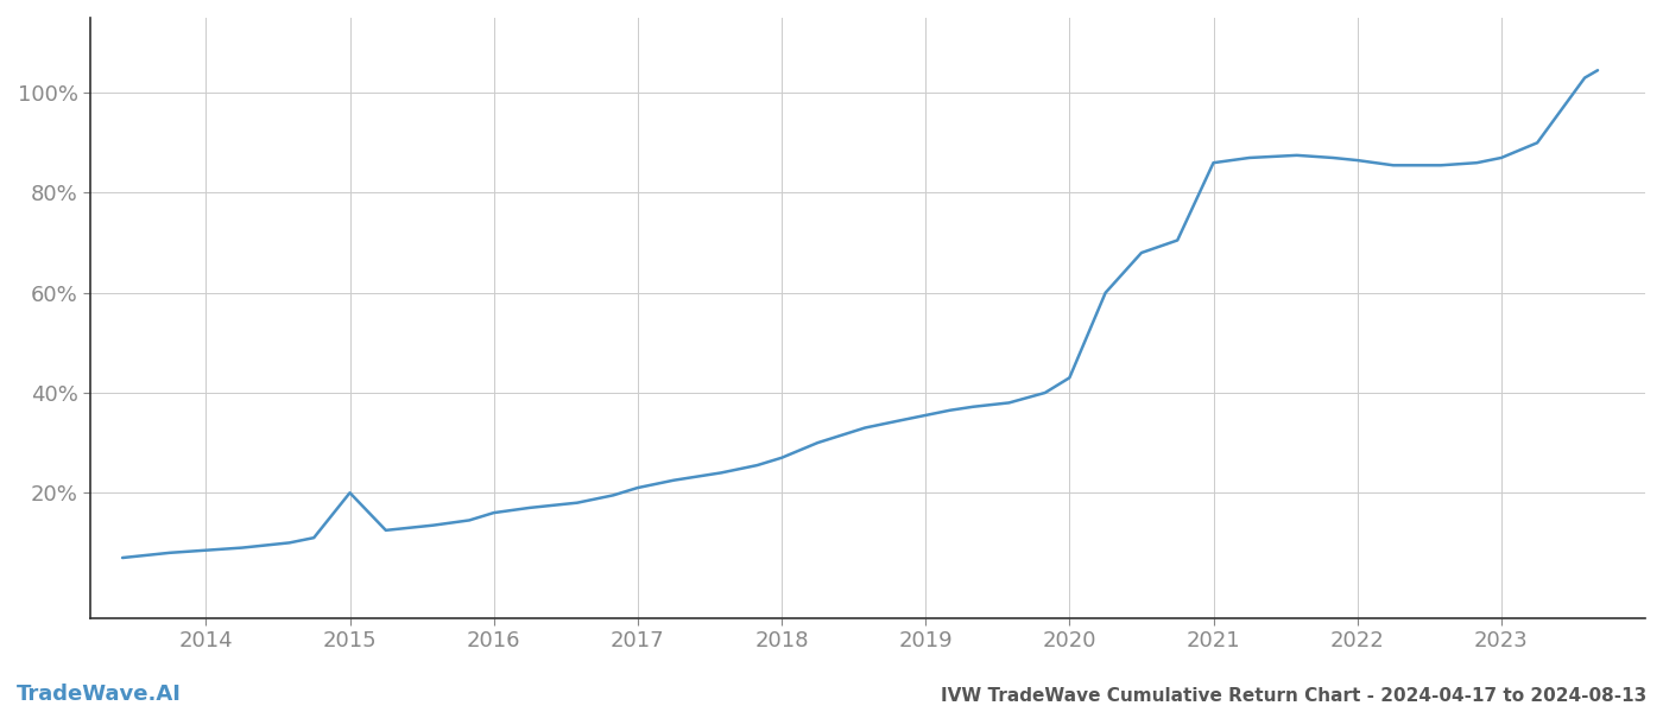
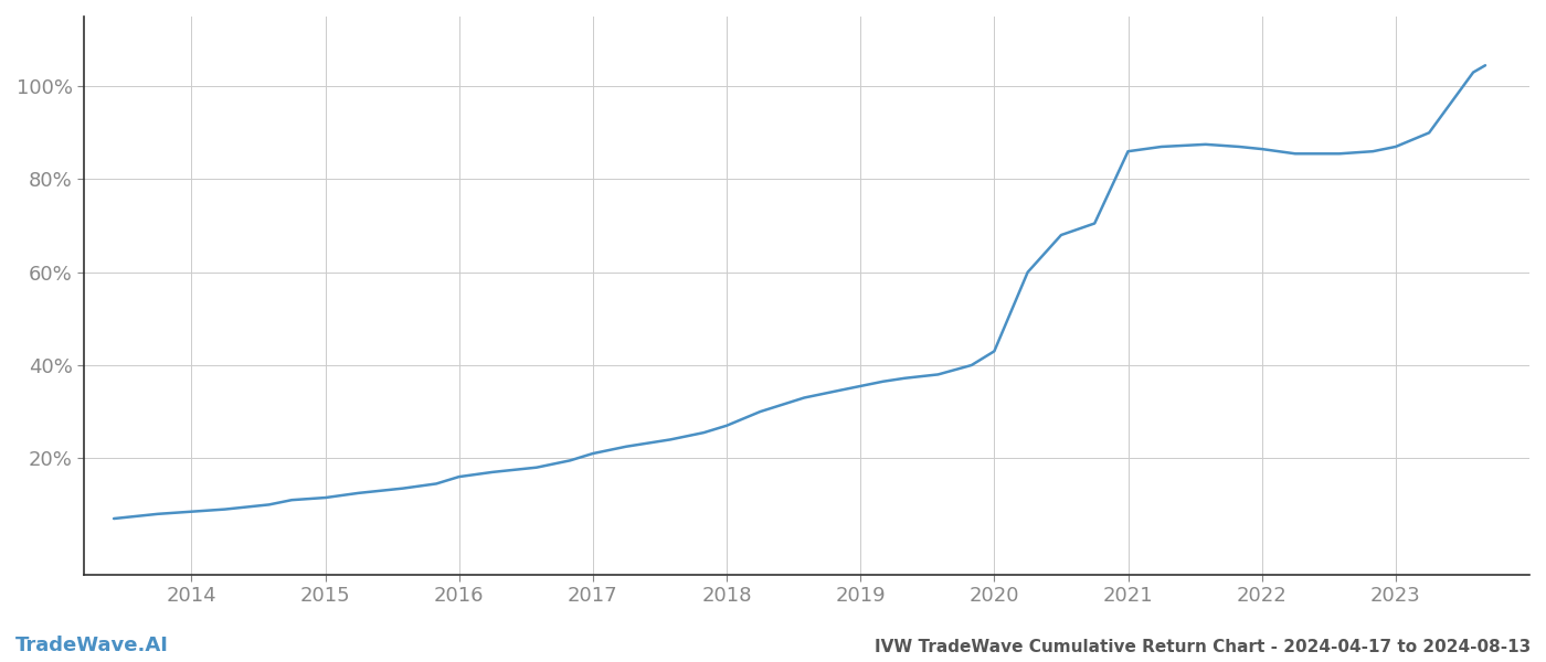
2015: 20.0% -> 11.5%
